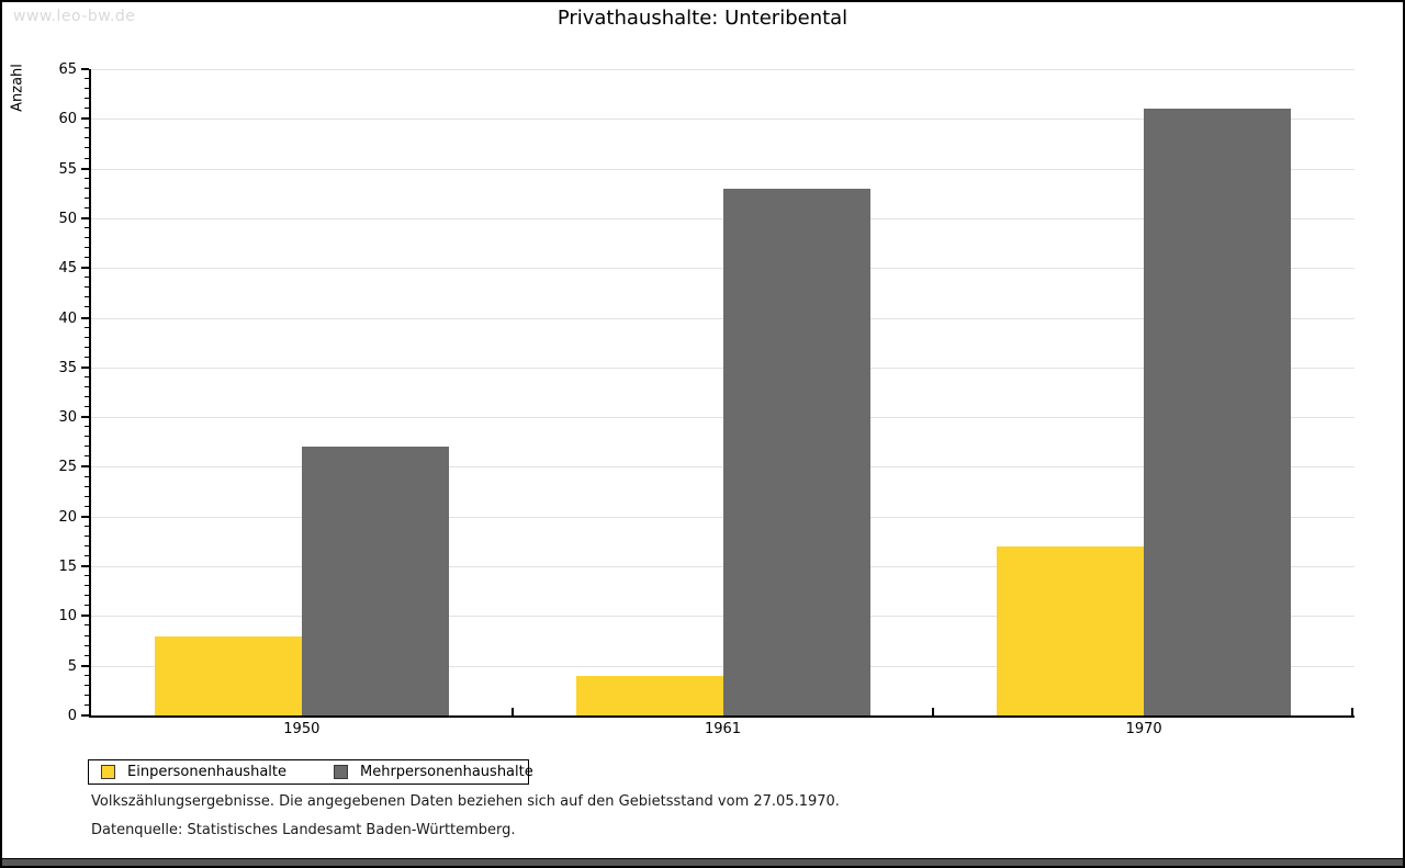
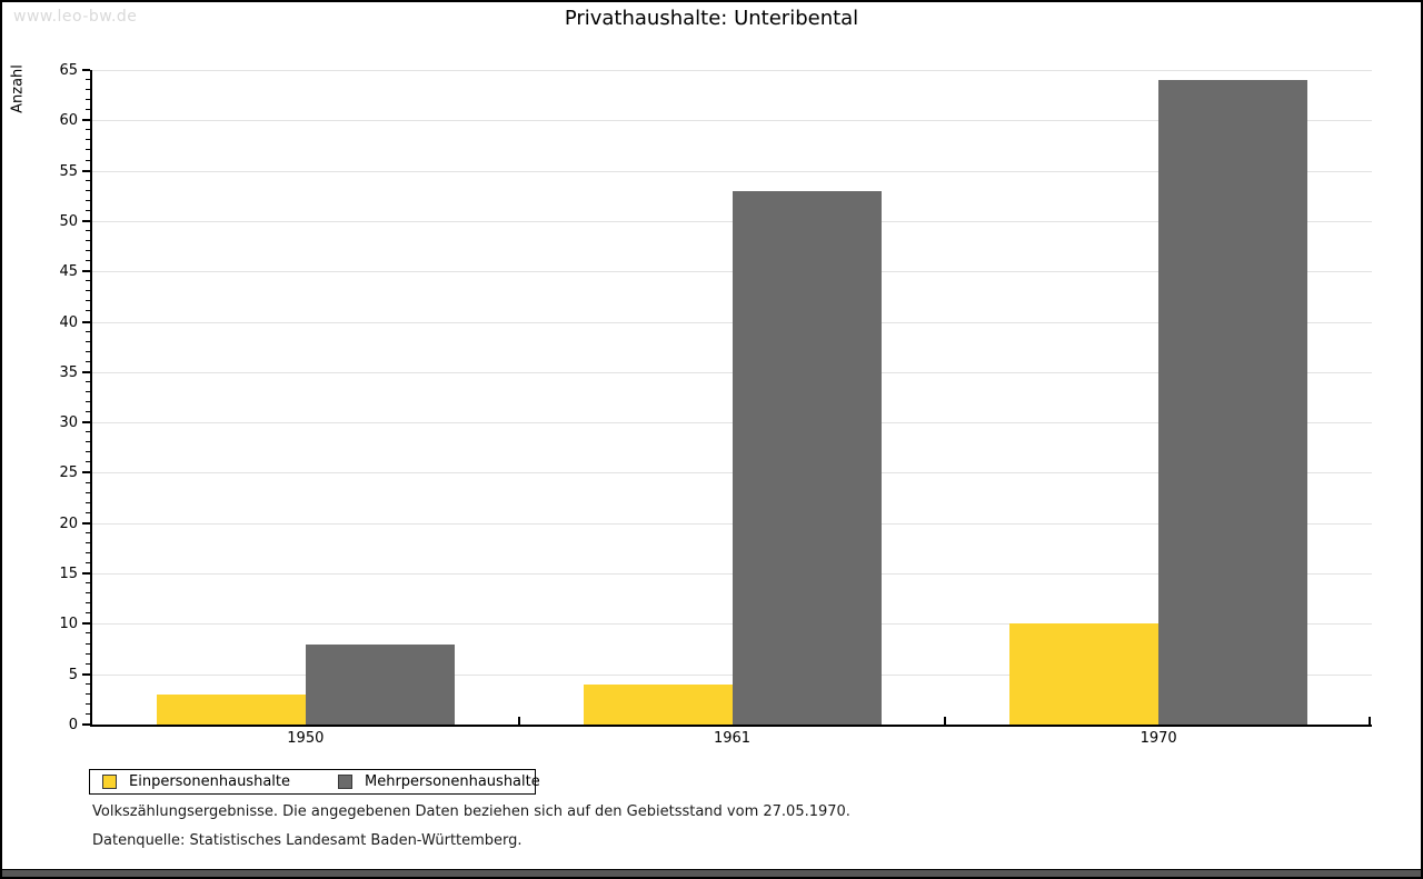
Einpersonenhaushalte/1950: 8 -> 3
Mehrpersonenhaushalte/1950: 27 -> 8
Einpersonenhaushalte/1970: 17 -> 10
Mehrpersonenhaushalte/1970: 61 -> 64
